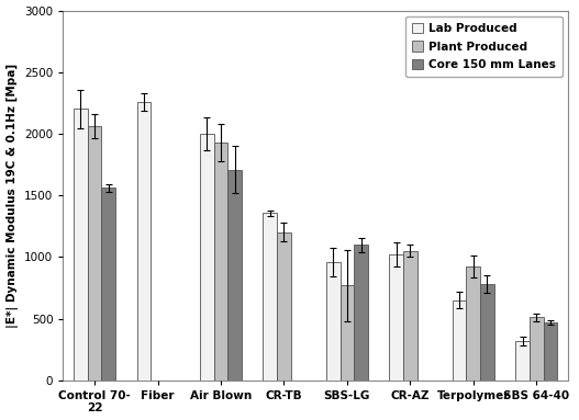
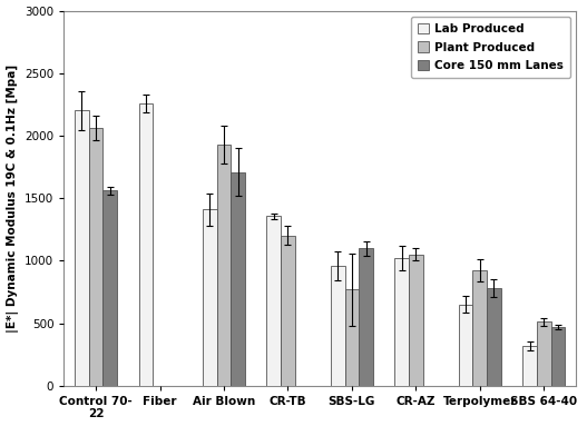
Lab Produced/Air Blown: 2000 -> 1410
